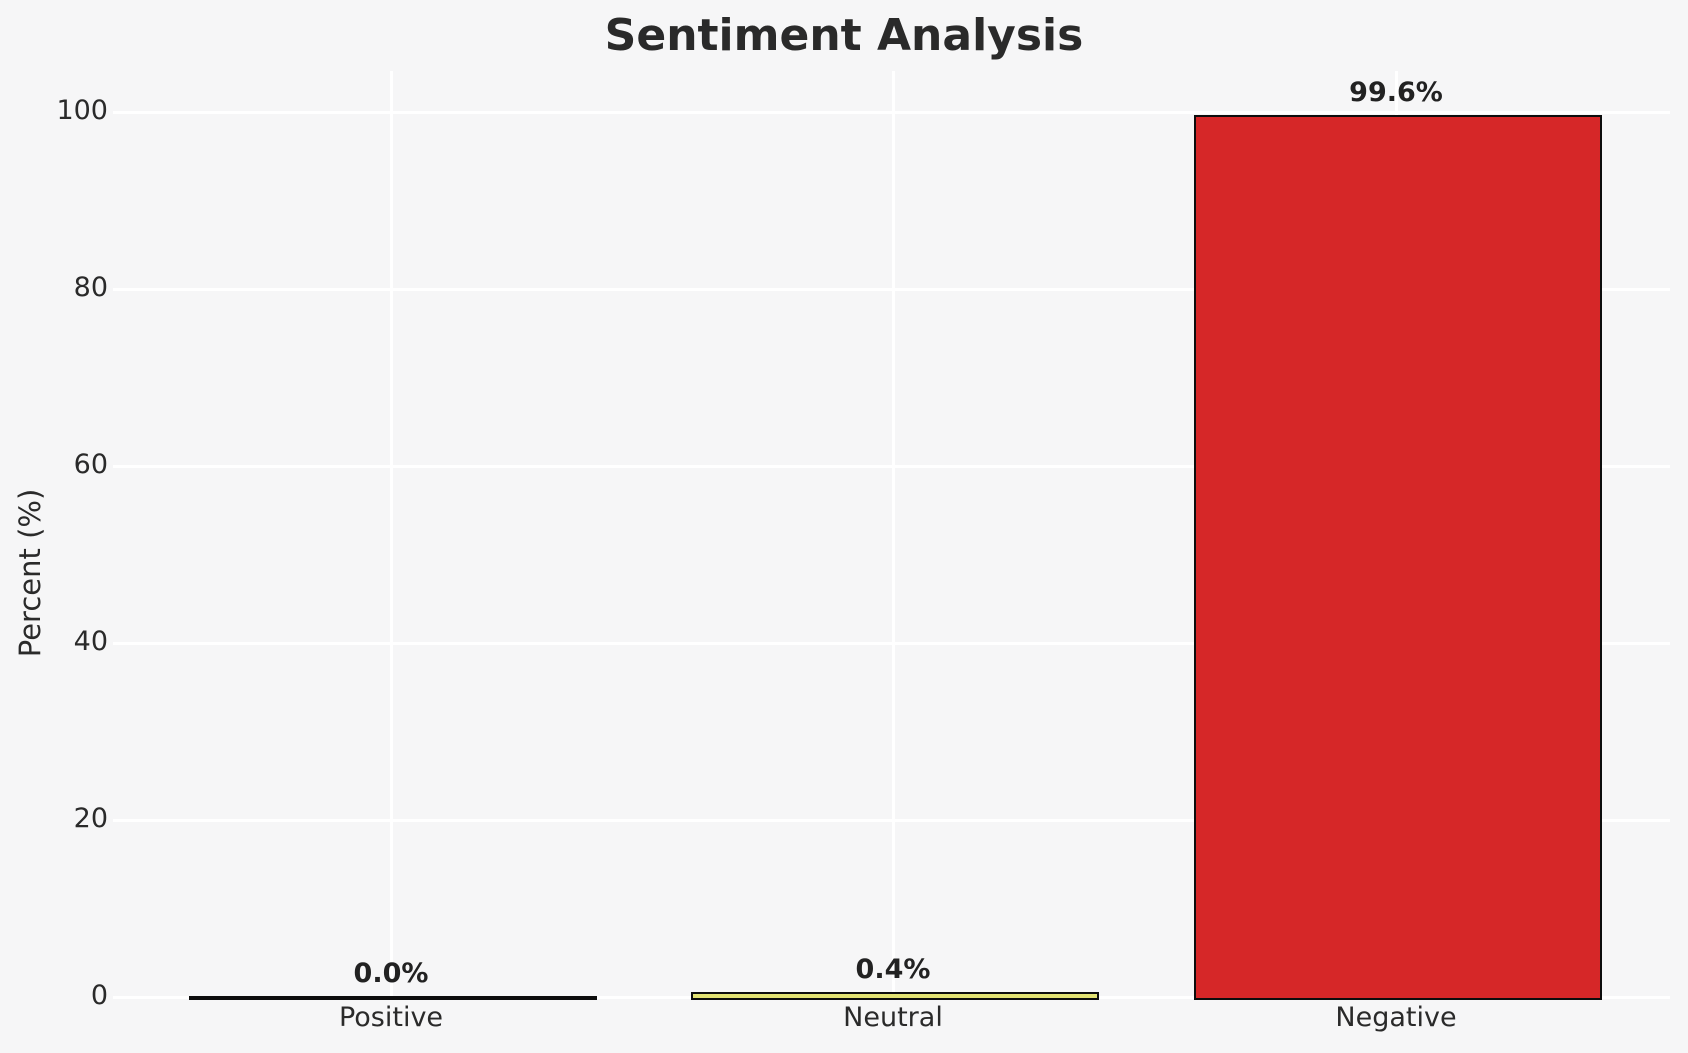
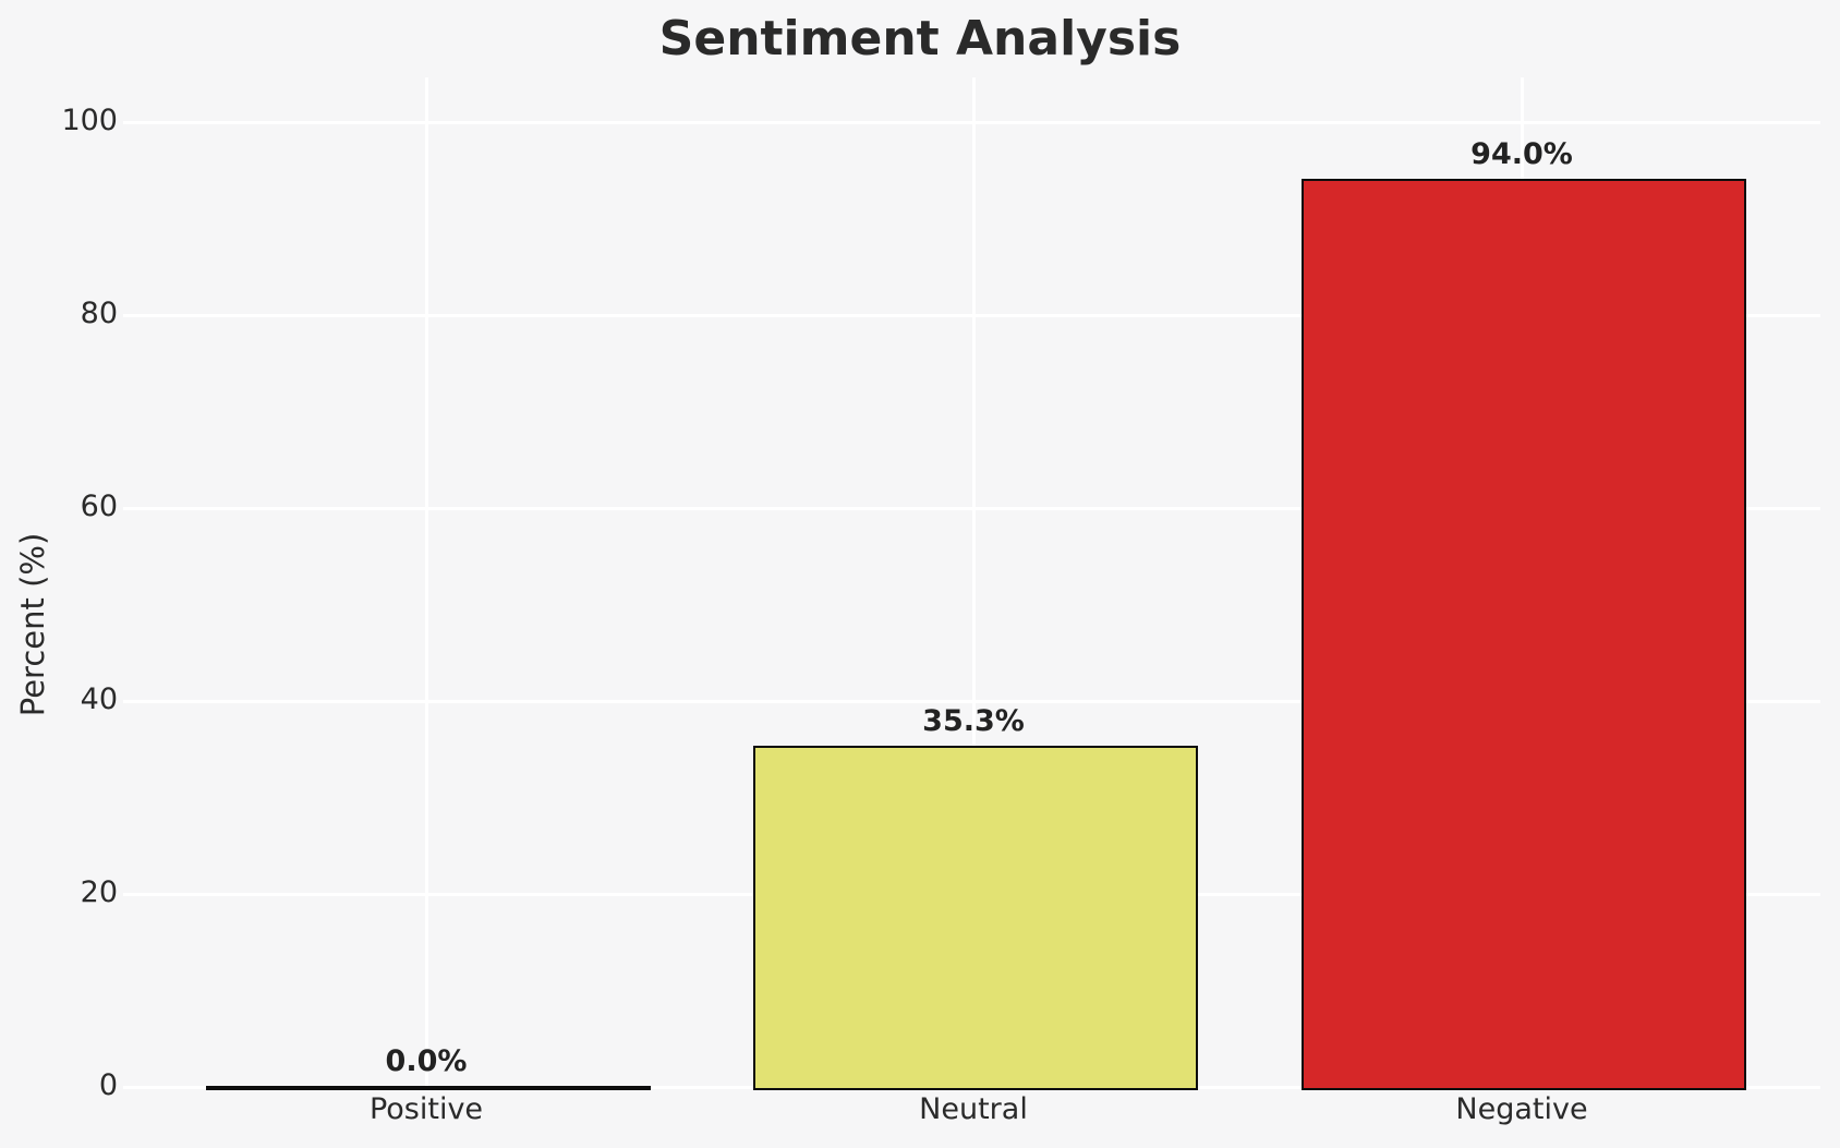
Neutral: 0.4% -> 35.3%
Negative: 99.6% -> 94.0%
